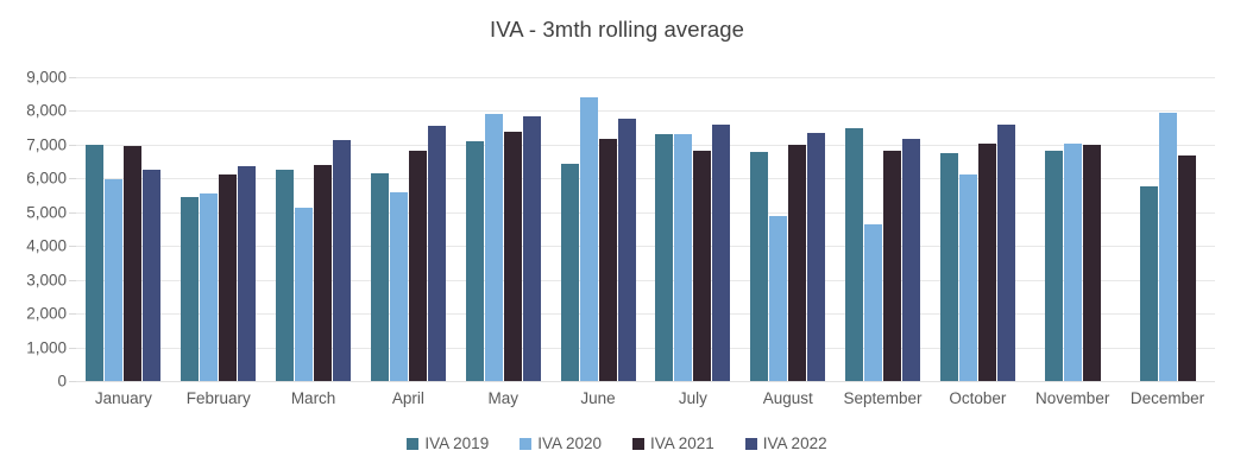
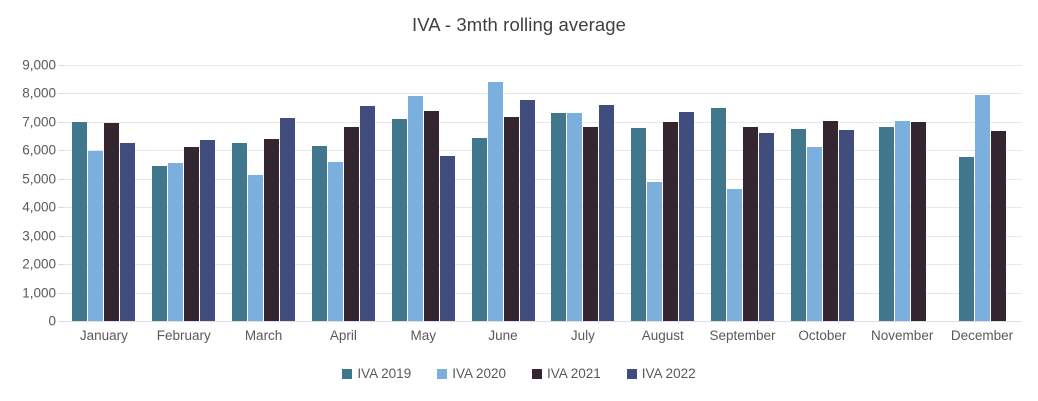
IVA 2022/May: 7800 -> 5800
IVA 2022/September: 7200 -> 6600
IVA 2022/October: 7600 -> 6700
